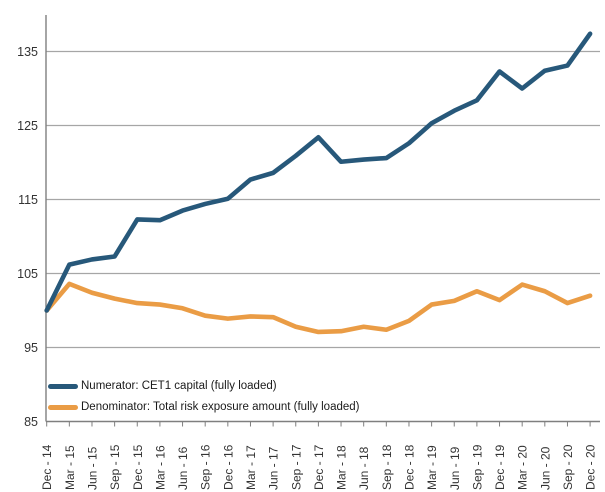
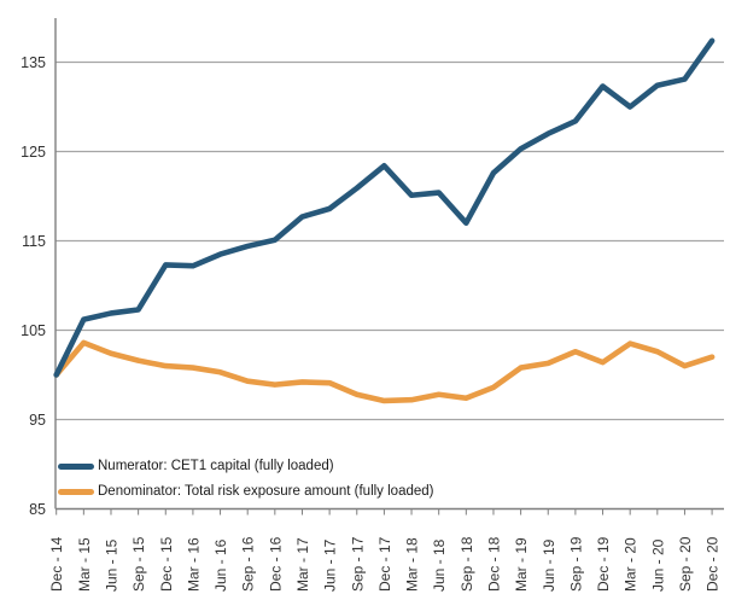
Numerator: CET1 capital (fully loaded)/Sep - 18: 121 -> 117
